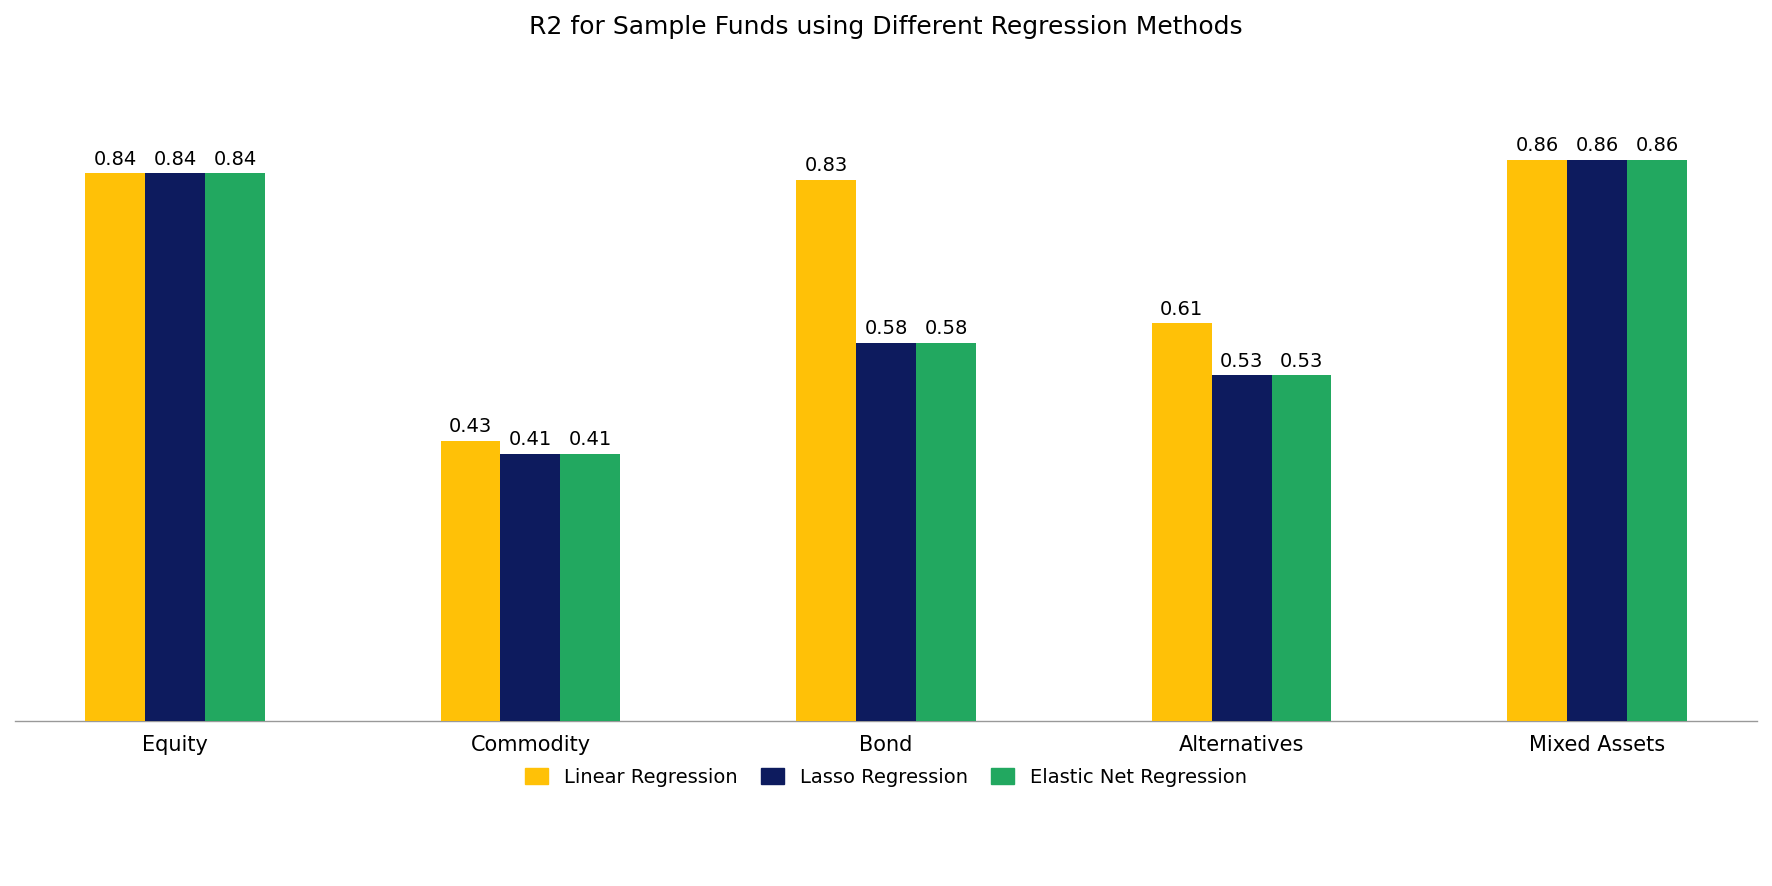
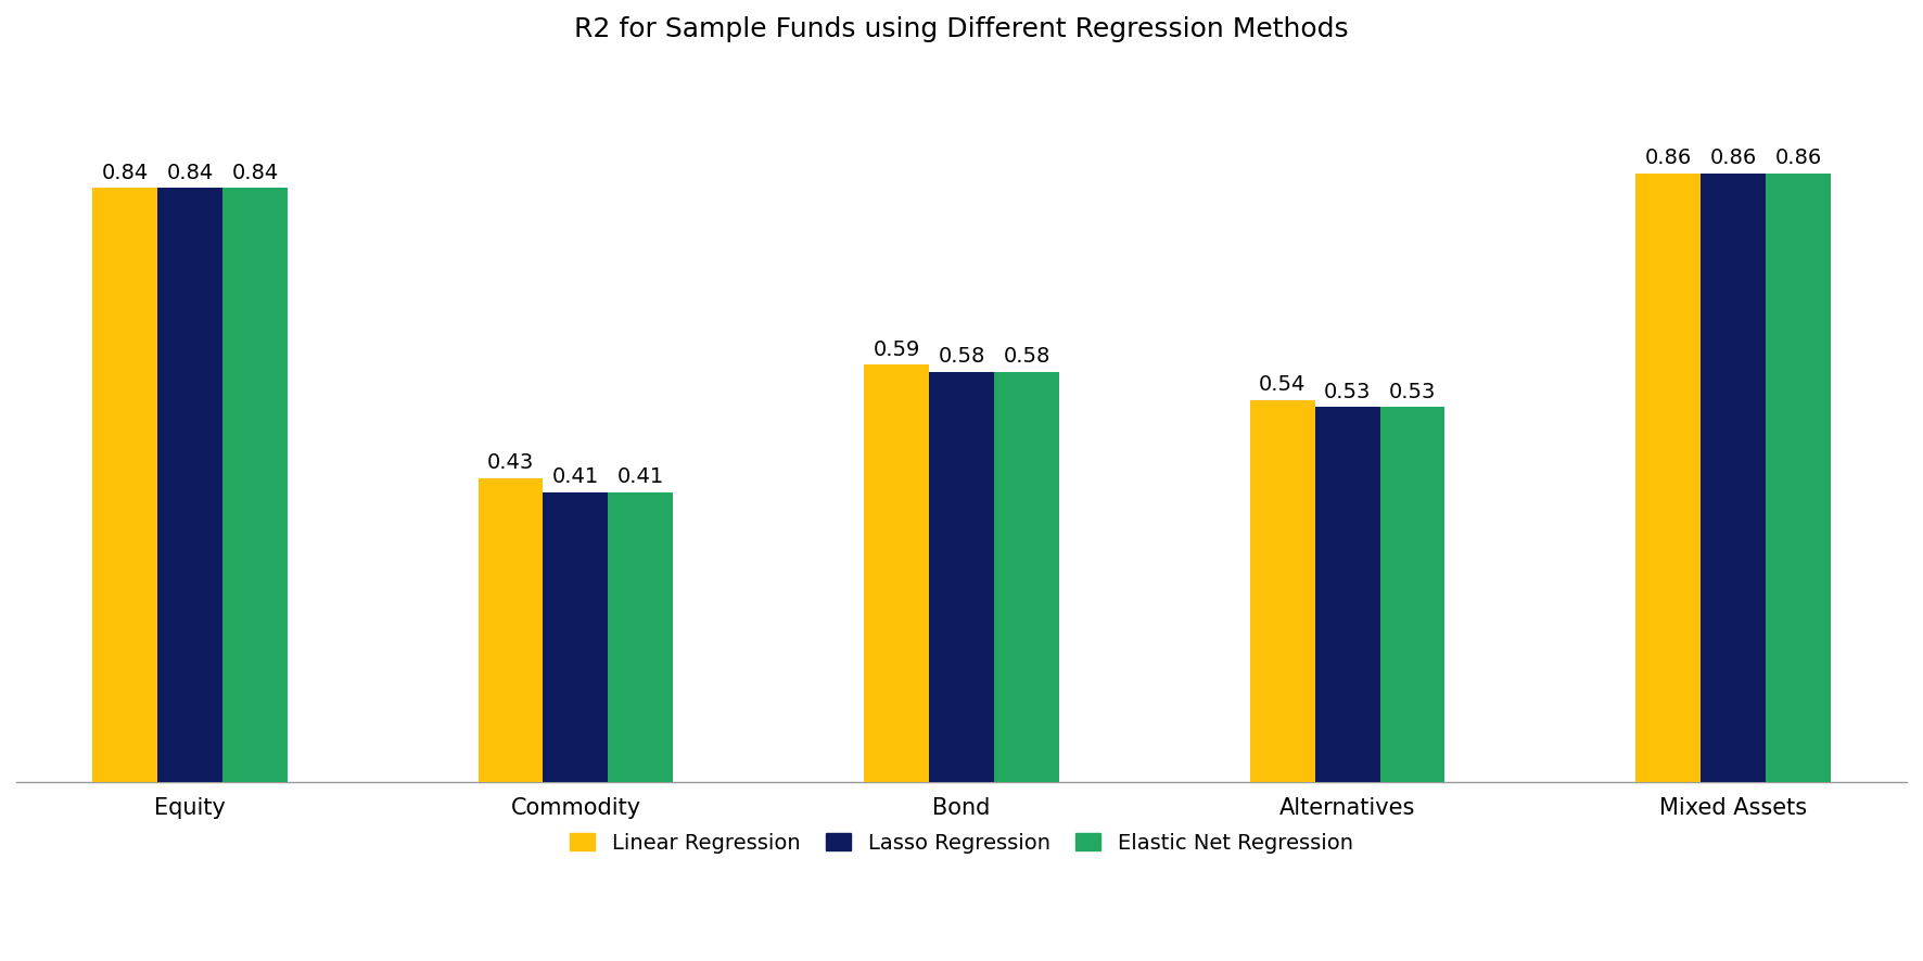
Linear Regression/Bond: 0.83 -> 0.59
Linear Regression/Alternatives: 0.61 -> 0.54
